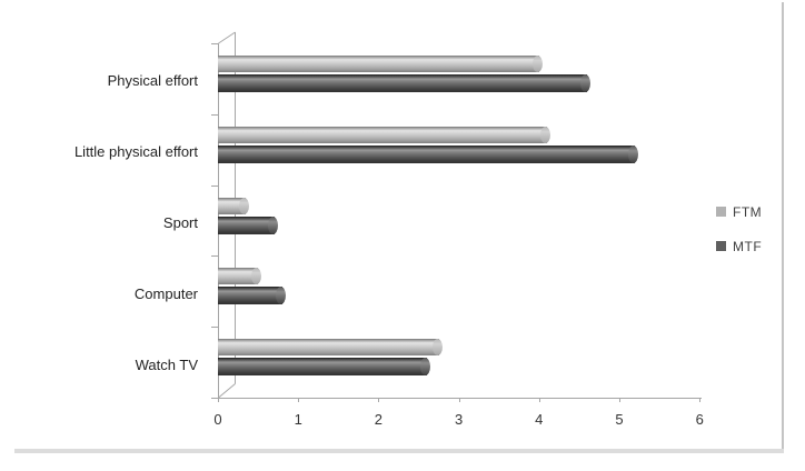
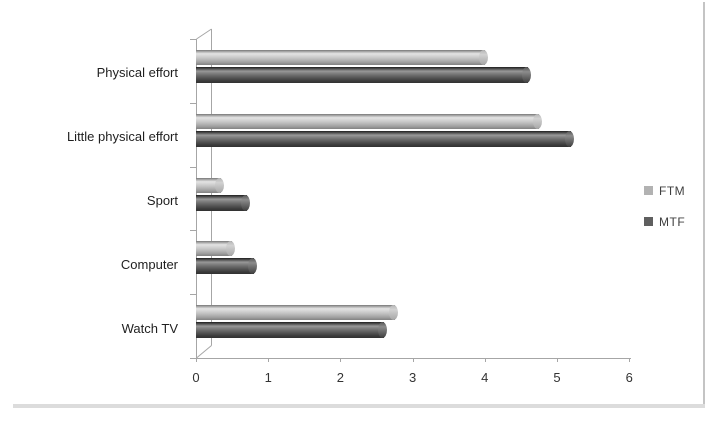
FTM/Little physical effort: 4.1 -> 4.8
